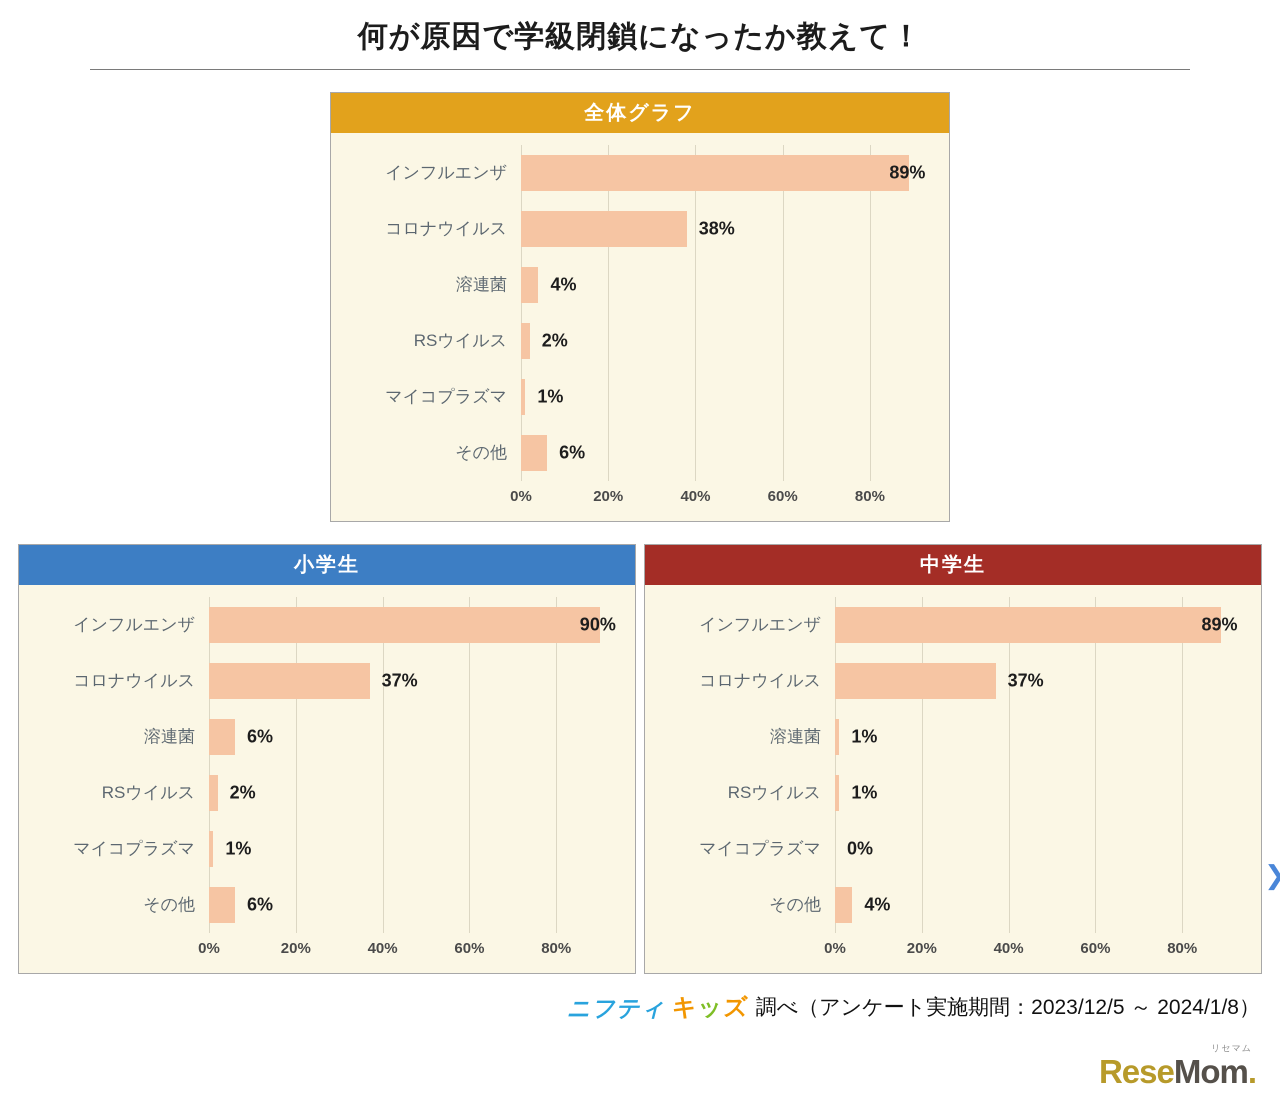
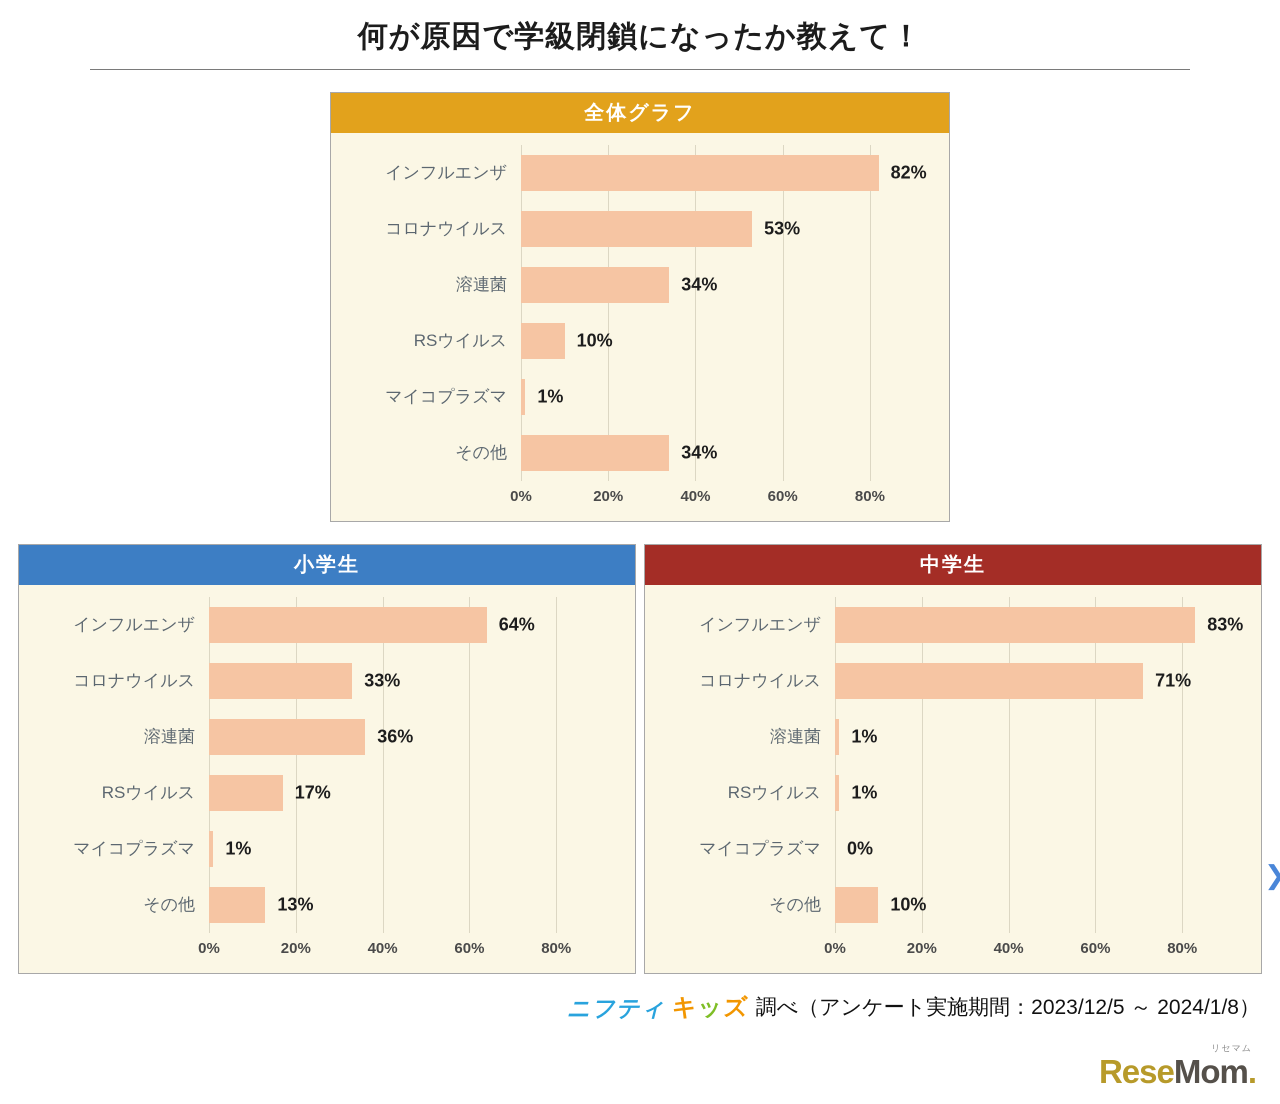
全体グラフ/インフルエンザ: 89% -> 82%
全体グラフ/コロナウイルス: 38% -> 53%
全体グラフ/溶連菌: 4% -> 34%
全体グラフ/RSウイルス: 2% -> 10%
全体グラフ/その他: 6% -> 34%
小学生/インフルエンザ: 90% -> 64%
小学生/コロナウイルス: 37% -> 33%
小学生/溶連菌: 6% -> 36%
小学生/RSウイルス: 2% -> 17%
小学生/その他: 6% -> 13%
中学生/インフルエンザ: 89% -> 83%
中学生/コロナウイルス: 37% -> 71%
中学生/その他: 4% -> 10%
